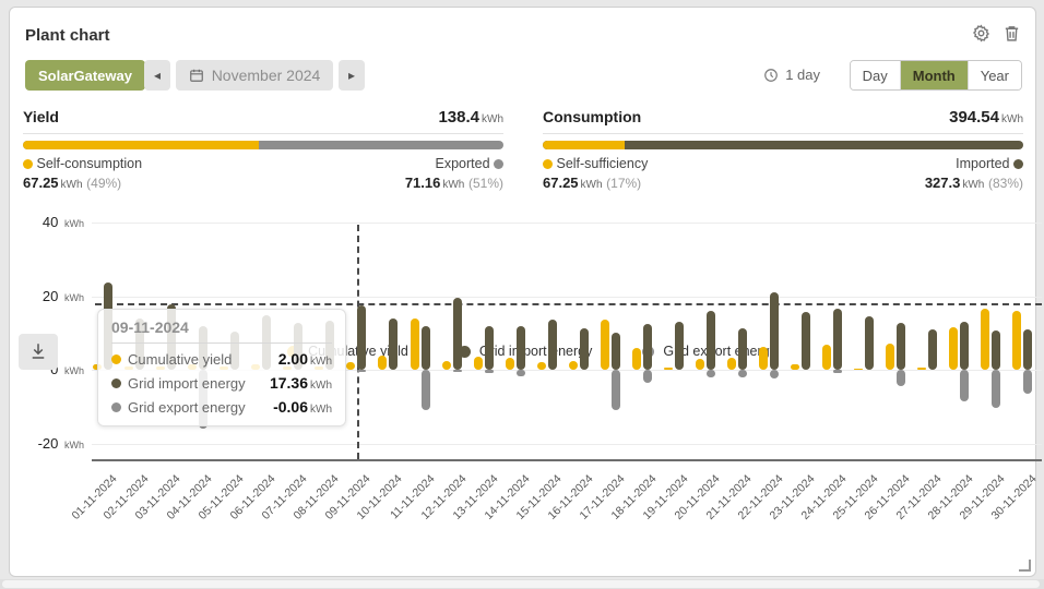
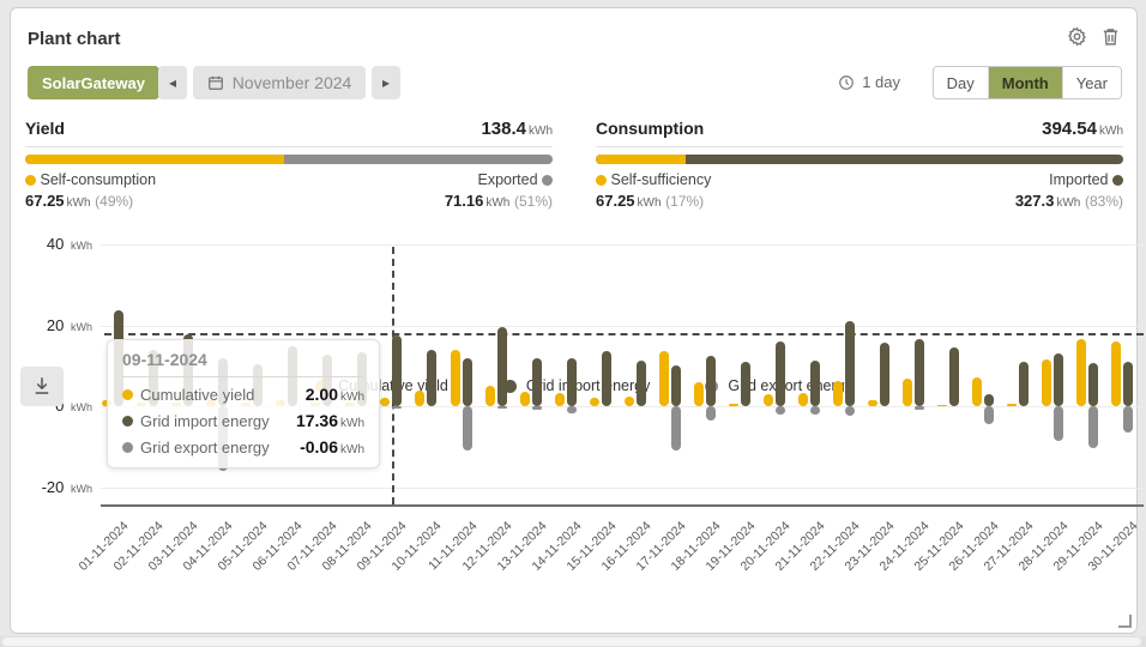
Cumulative yield/12-11-2024: 2 -> 5
Grid import energy/19-11-2024: 13 -> 11
Grid import energy/26-11-2024: 13 -> 3
